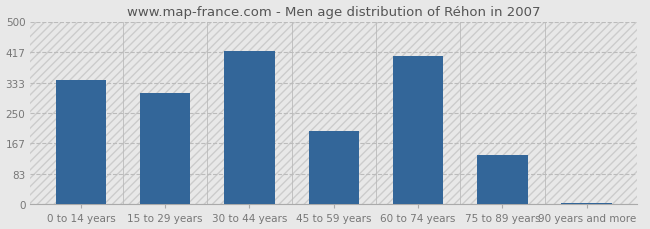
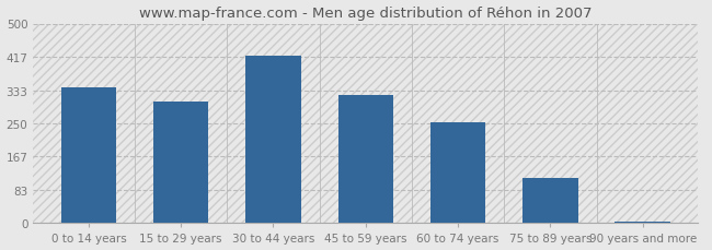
45 to 59 years: 200 -> 320
60 to 74 years: 405 -> 252
75 to 89 years: 135 -> 112
